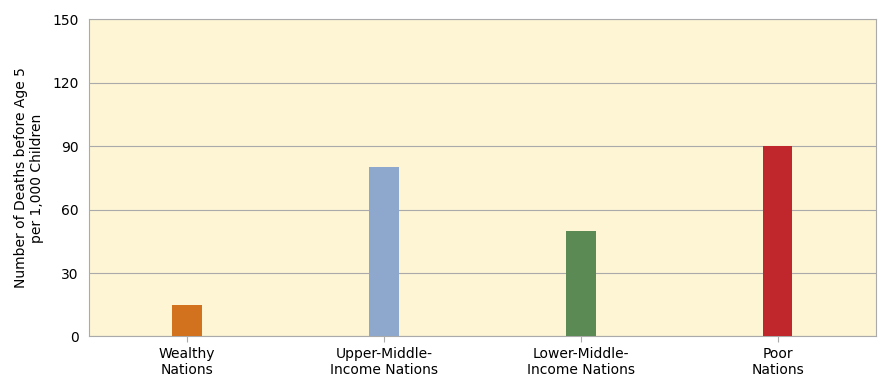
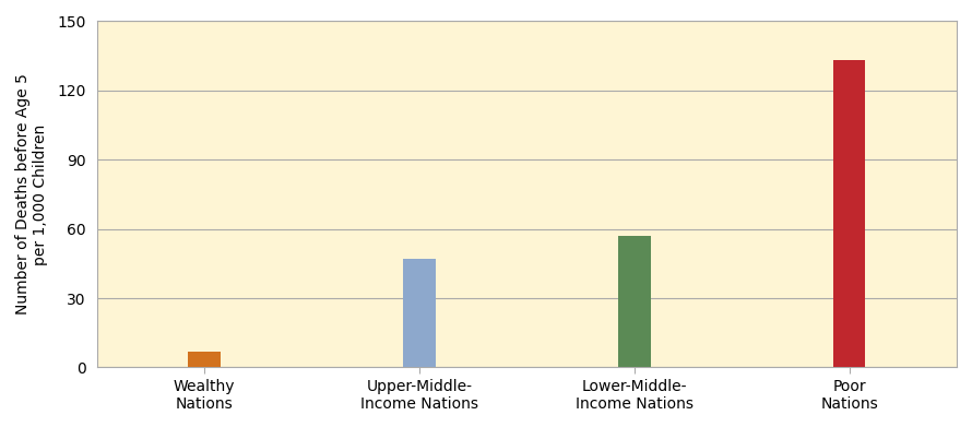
Wealthy Nations: 15 -> 7
Upper-Middle- Income Nations: 80 -> 47
Lower-Middle- Income Nations: 50 -> 57
Poor Nations: 90 -> 133
